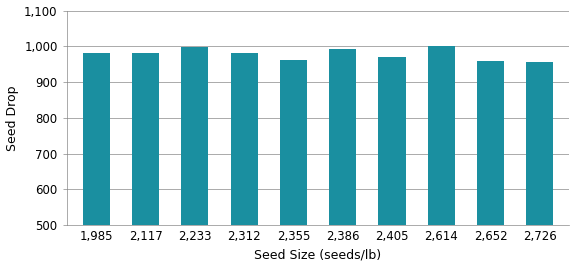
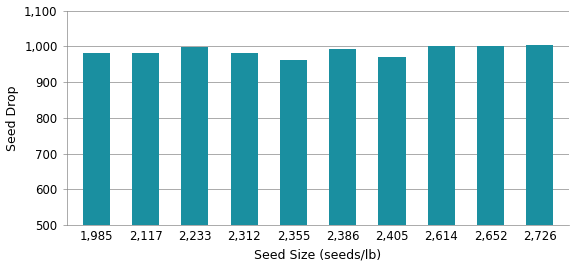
2,652: 960 -> 1,000
2,726: 955 -> 1,005
